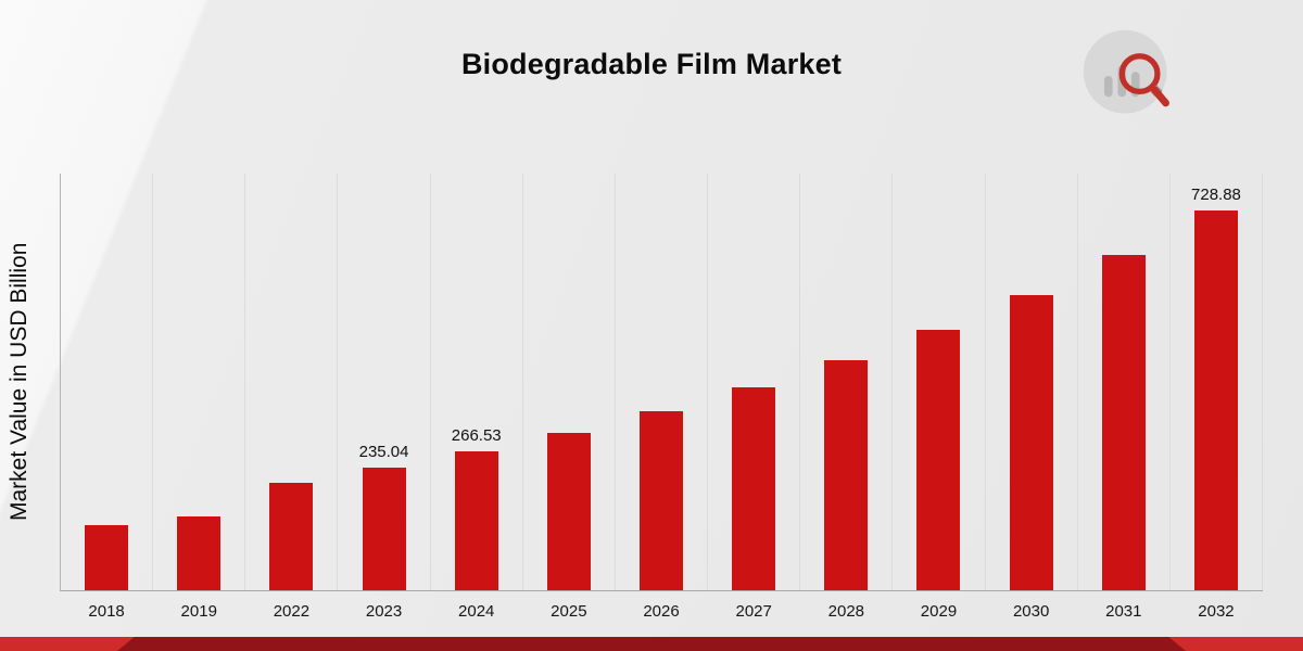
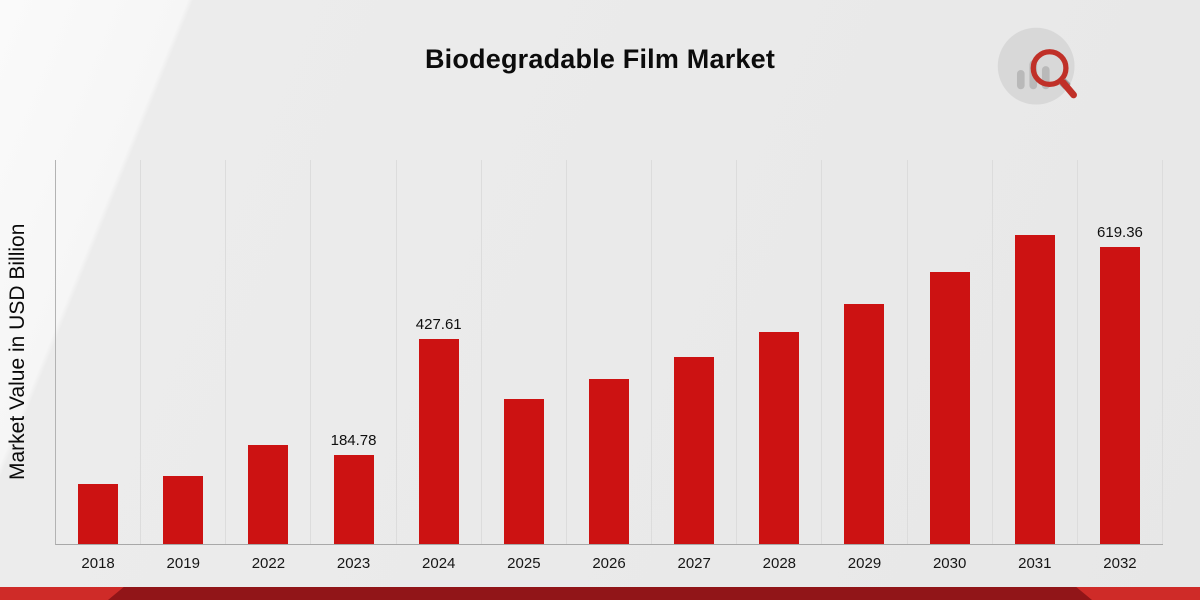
2023: 235.04 -> 184.78
2024: 266.53 -> 427.61
2032: 728.88 -> 619.36
